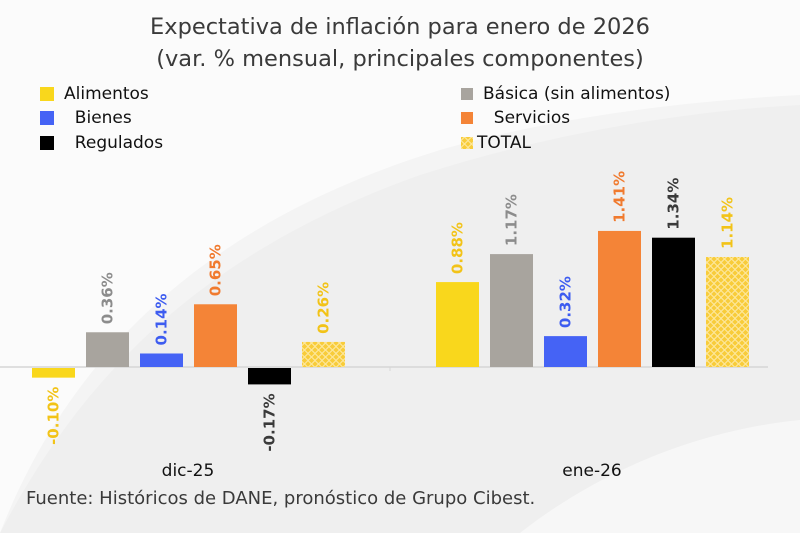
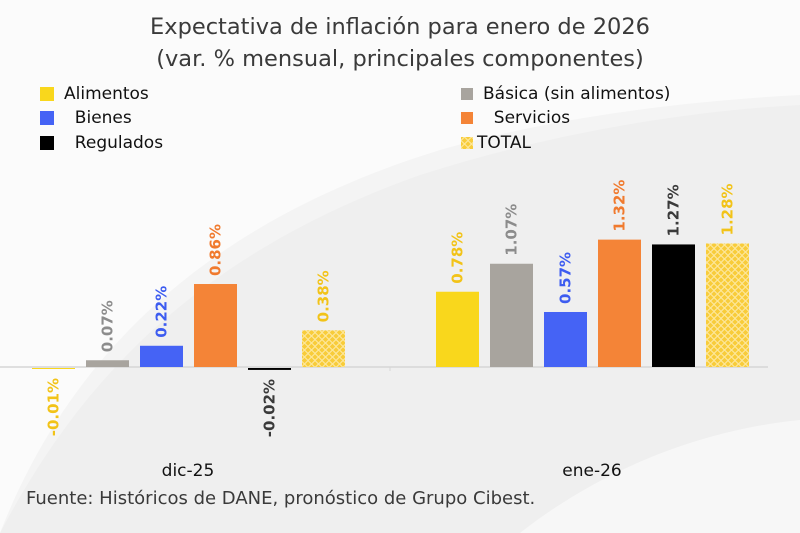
Alimentos/dic-25: -0.10% -> -0.01%
Básica (sin alimentos)/dic-25: 0.36% -> 0.07%
Bienes/dic-25: 0.14% -> 0.22%
Servicios/dic-25: 0.65% -> 0.86%
Regulados/dic-25: -0.17% -> -0.02%
TOTAL/dic-25: 0.26% -> 0.38%
Alimentos/ene-26: 0.88% -> 0.78%
Básica (sin alimentos)/ene-26: 1.17% -> 1.07%
Bienes/ene-26: 0.32% -> 0.57%
Servicios/ene-26: 1.41% -> 1.32%
Regulados/ene-26: 1.34% -> 1.27%
TOTAL/ene-26: 1.14% -> 1.28%
